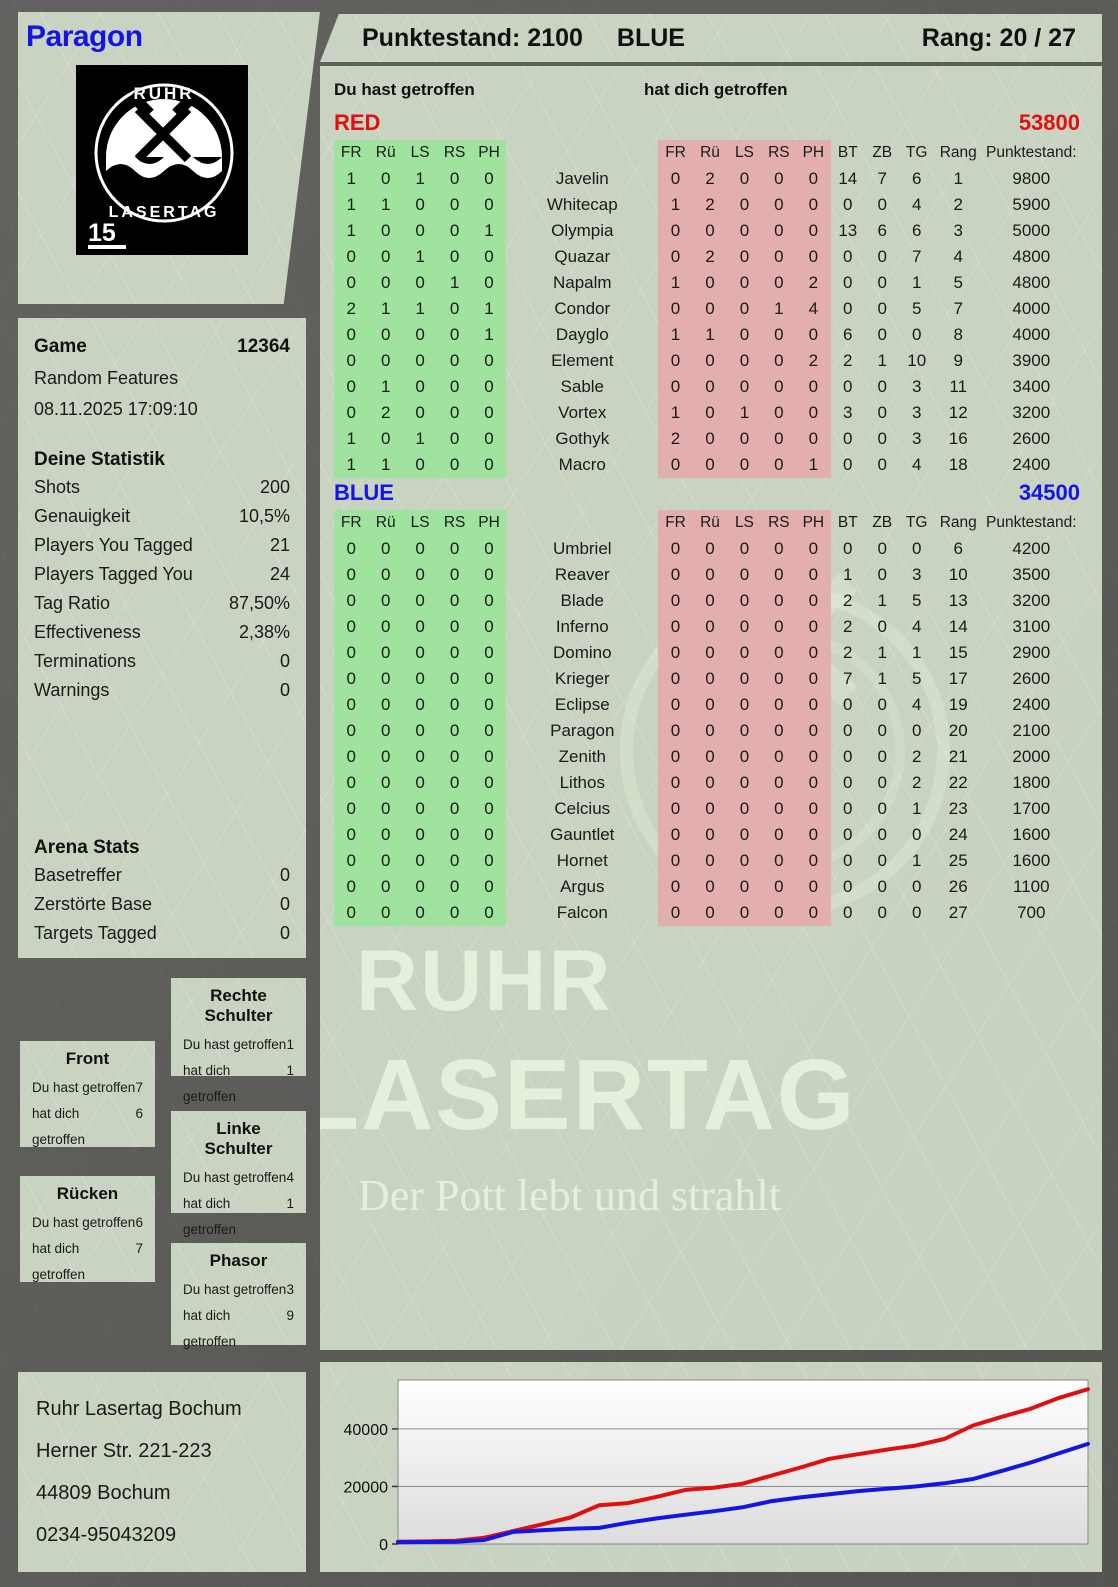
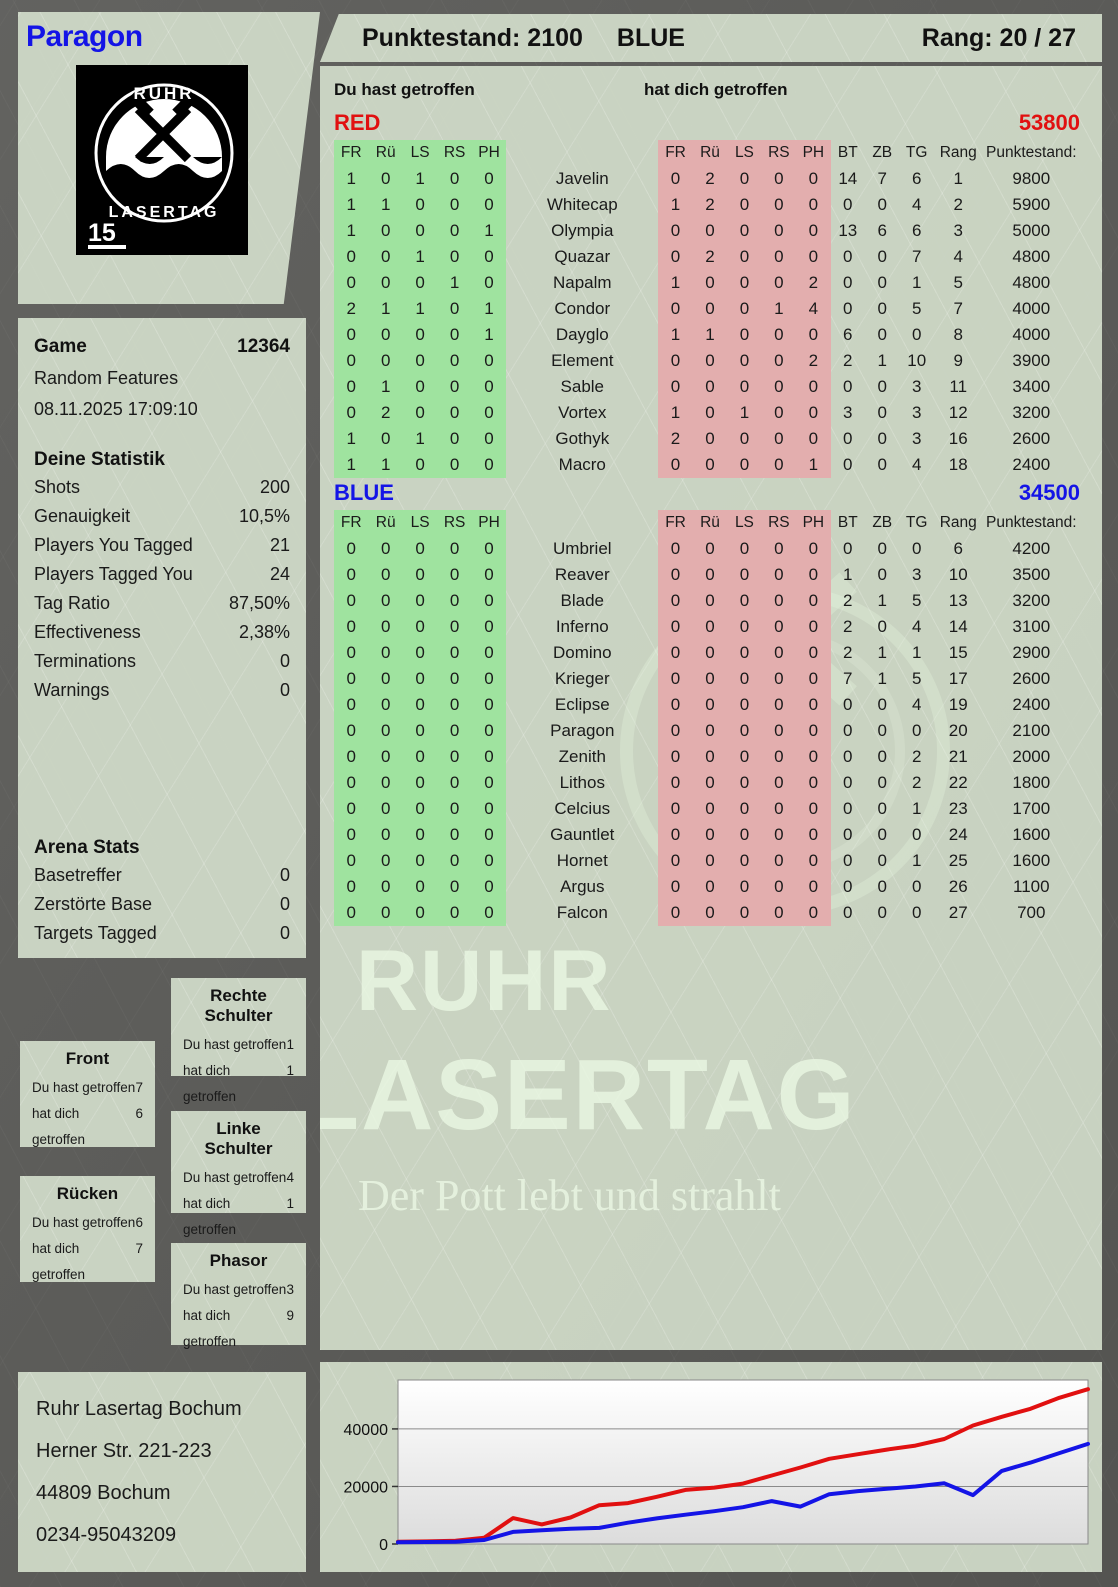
RED/4: 4000 -> 9000
BLUE/14: 16000 -> 13000
BLUE/20: 23000 -> 17000
